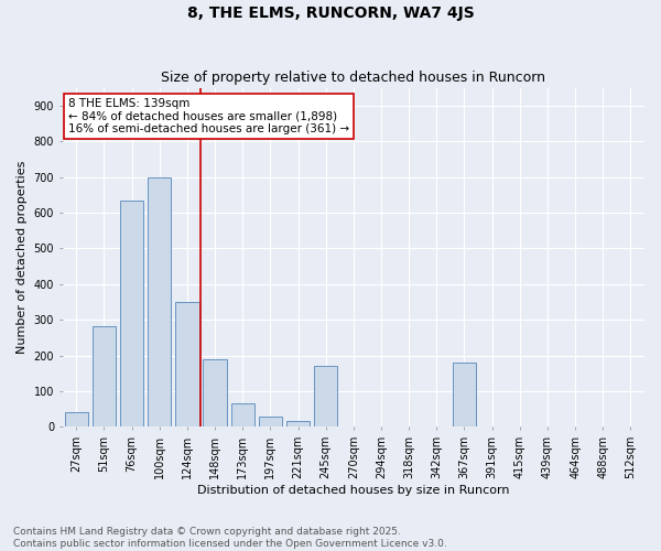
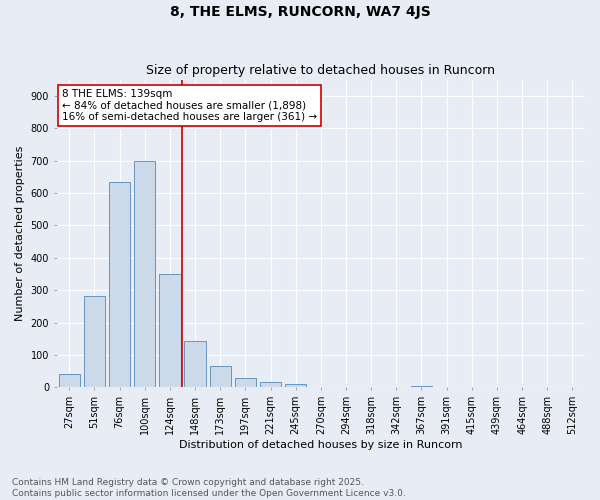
148sqm: 190 -> 143
245sqm: 170 -> 12
367sqm: 180 -> 5
